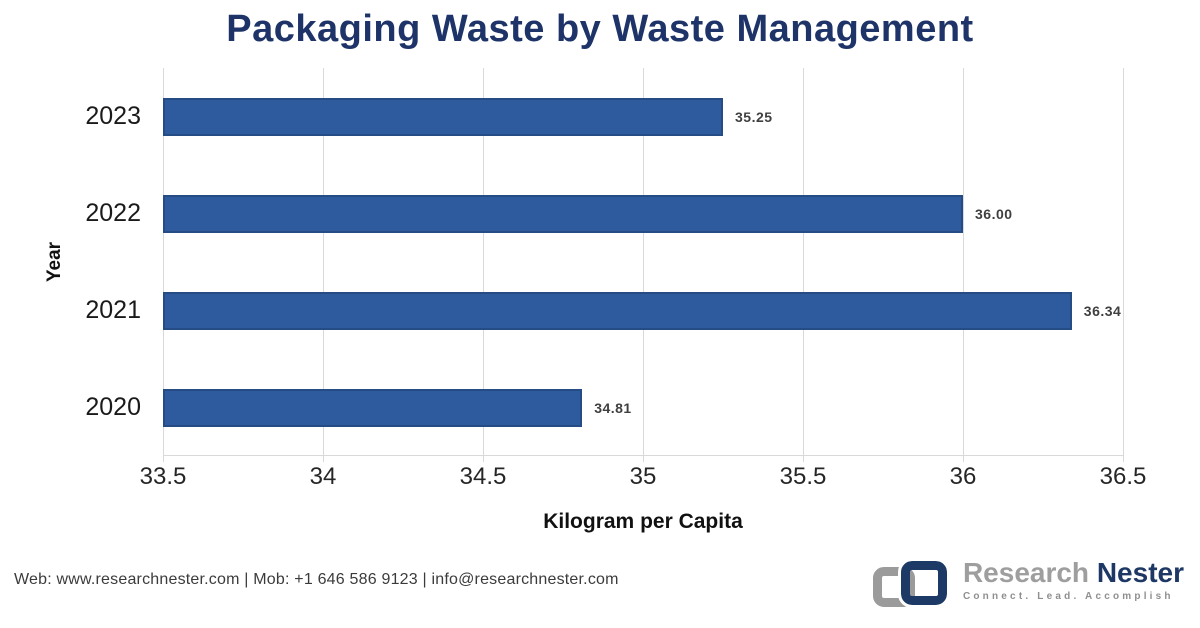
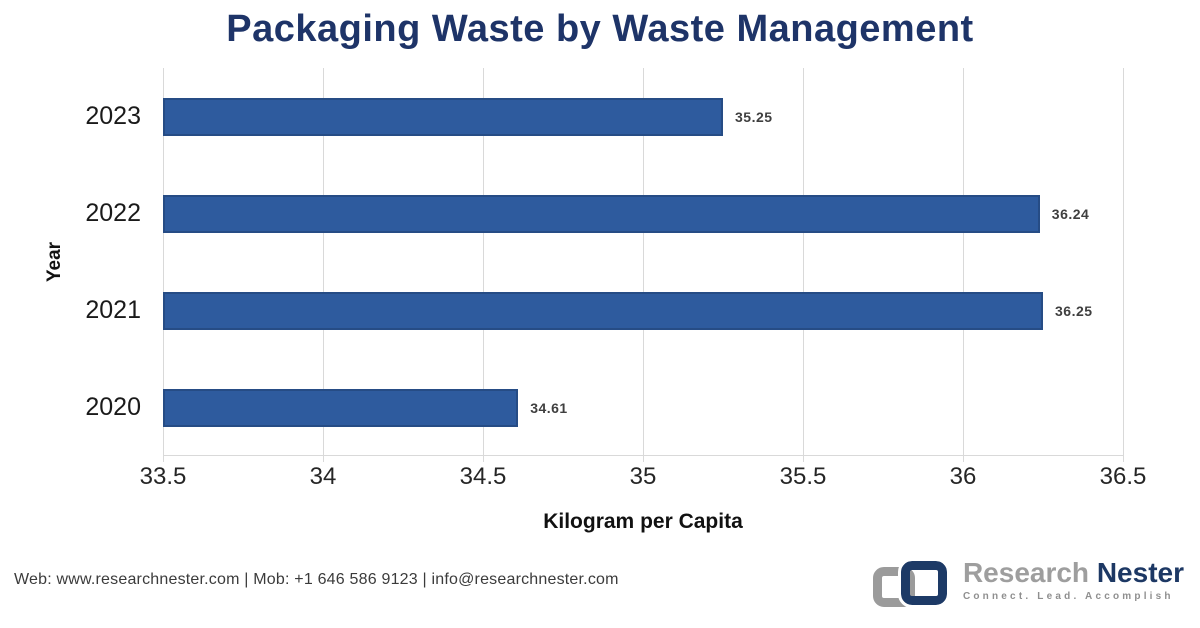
2022: 36.00 -> 36.24
2021: 36.34 -> 36.25
2020: 34.81 -> 34.61
